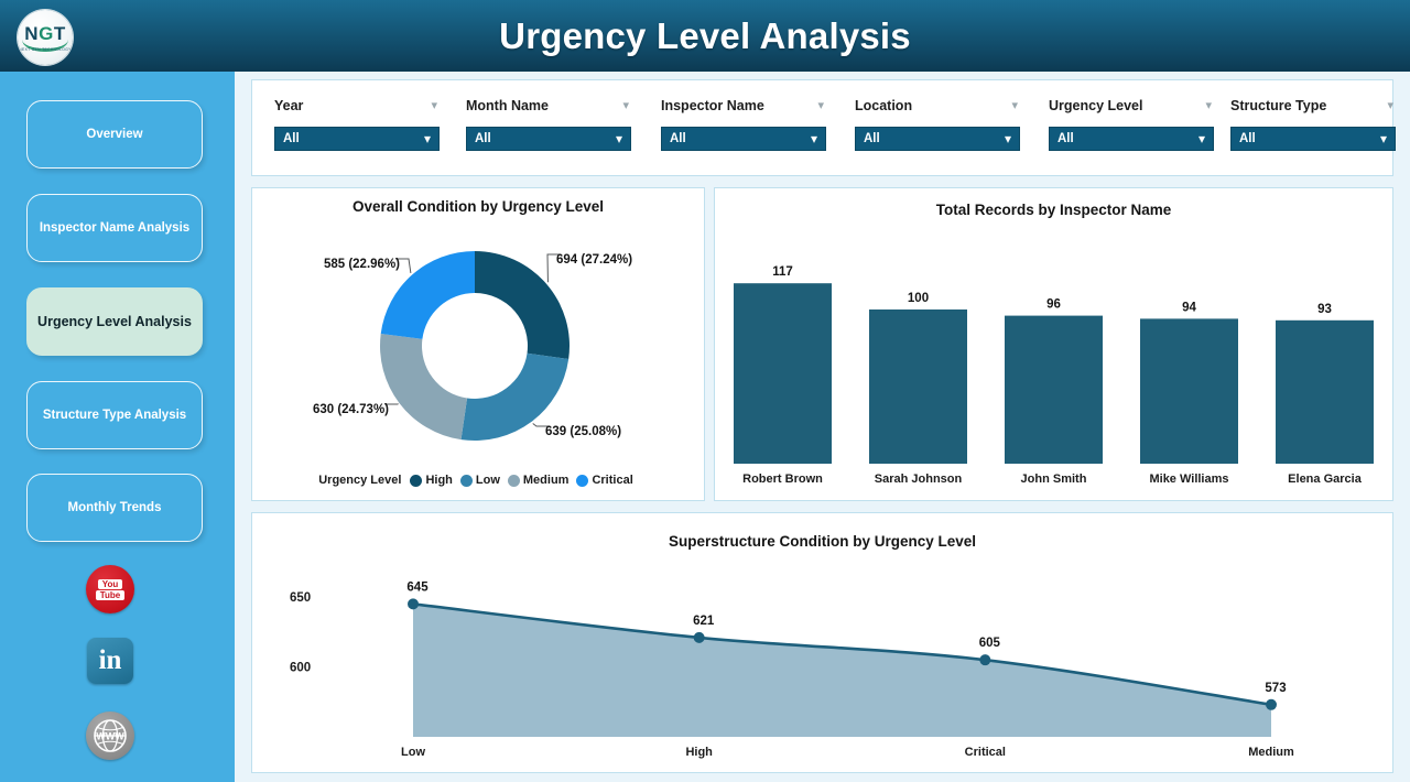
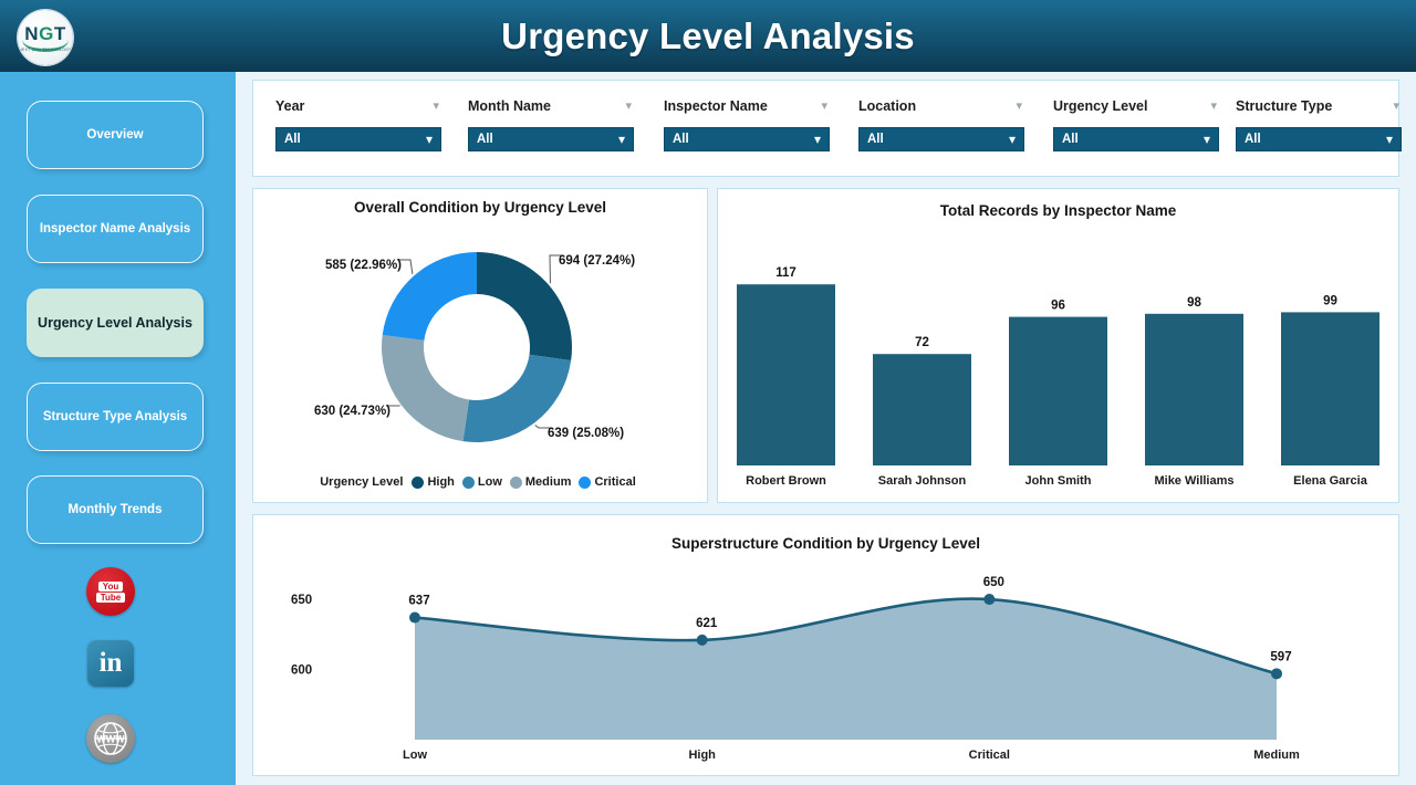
Total Records by Inspector Name/Sarah Johnson: 100 -> 72
Total Records by Inspector Name/Mike Williams: 94 -> 98
Total Records by Inspector Name/Elena Garcia: 93 -> 99
Superstructure Condition by Urgency Level/Low: 645 -> 637
Superstructure Condition by Urgency Level/Critical: 605 -> 650
Superstructure Condition by Urgency Level/Medium: 573 -> 597
